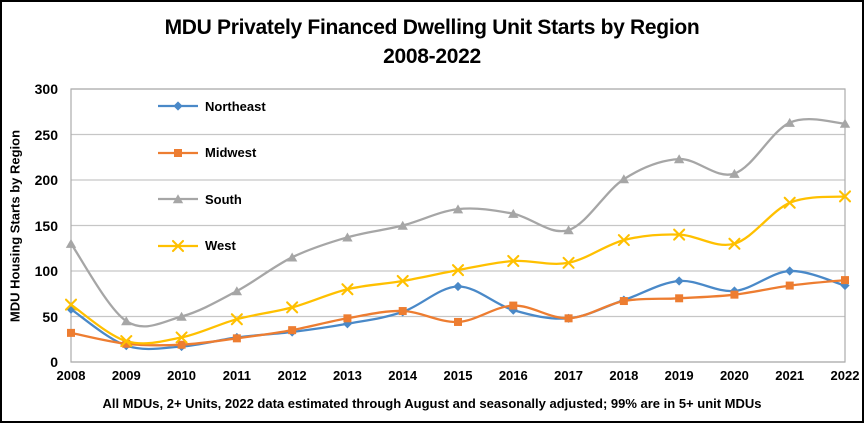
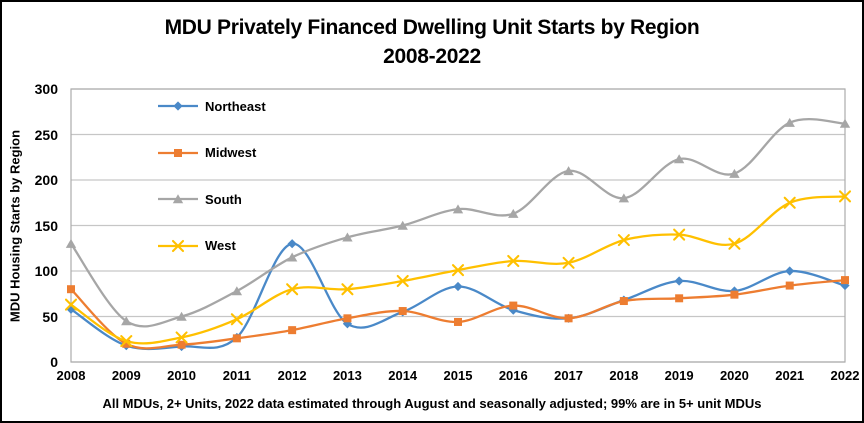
Midwest/2008: 30 -> 80
Northeast/2012: 30 -> 130
West/2012: 60 -> 80
South/2017: 140 -> 210
South/2018: 200 -> 180
